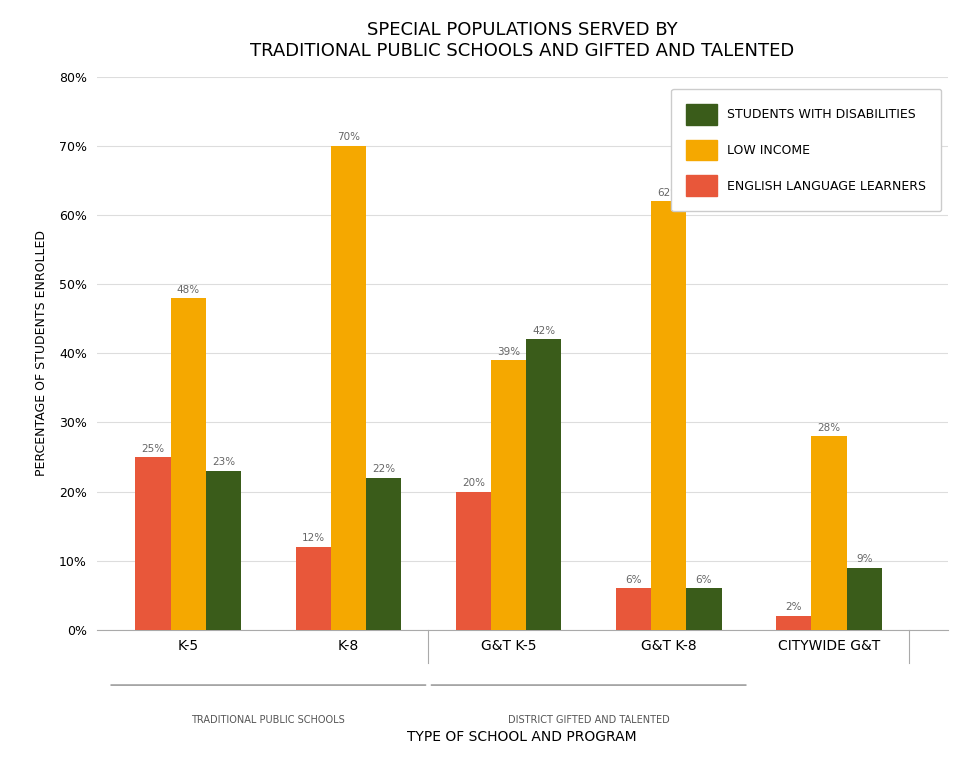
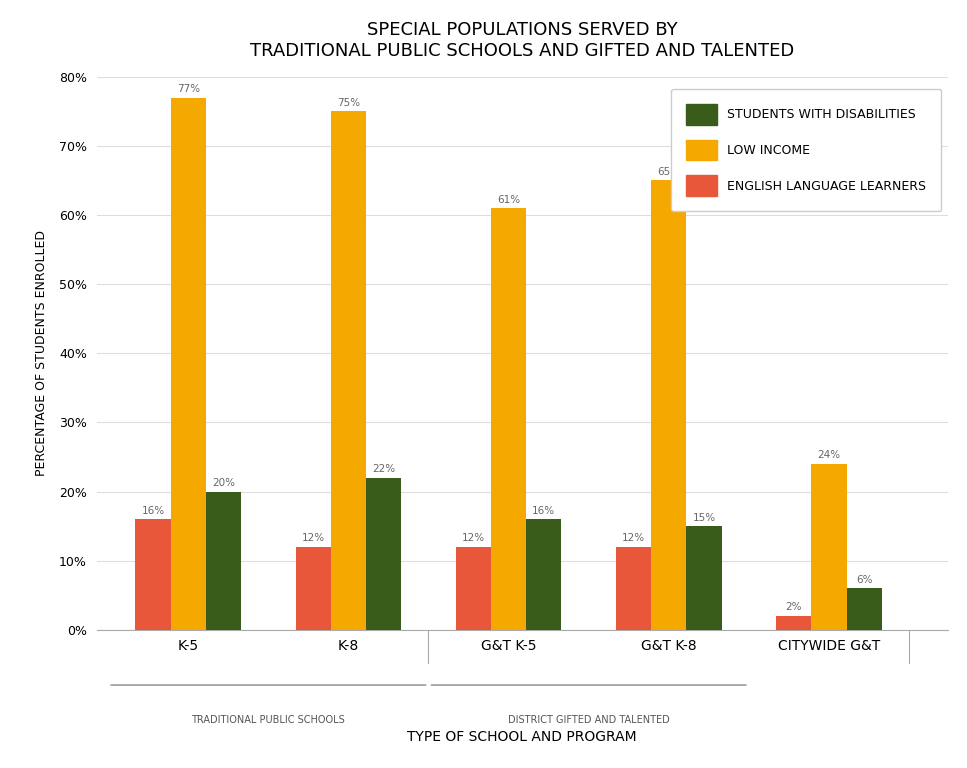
ENGLISH LANGUAGE LEARNERS/K-5: 25% -> 16%
LOW INCOME/K-5: 48% -> 77%
STUDENTS WITH DISABILITIES/K-5: 23% -> 20%
LOW INCOME/K-8: 70% -> 75%
ENGLISH LANGUAGE LEARNERS/G&T K-5: 20% -> 12%
LOW INCOME/G&T K-5: 39% -> 61%
STUDENTS WITH DISABILITIES/G&T K-5: 42% -> 16%
ENGLISH LANGUAGE LEARNERS/G&T K-8: 6% -> 12%
LOW INCOME/G&T K-8: 62% -> 65%
STUDENTS WITH DISABILITIES/G&T K-8: 6% -> 15%
LOW INCOME/CITYWIDE G&T: 28% -> 24%
STUDENTS WITH DISABILITIES/CITYWIDE G&T: 9% -> 6%
